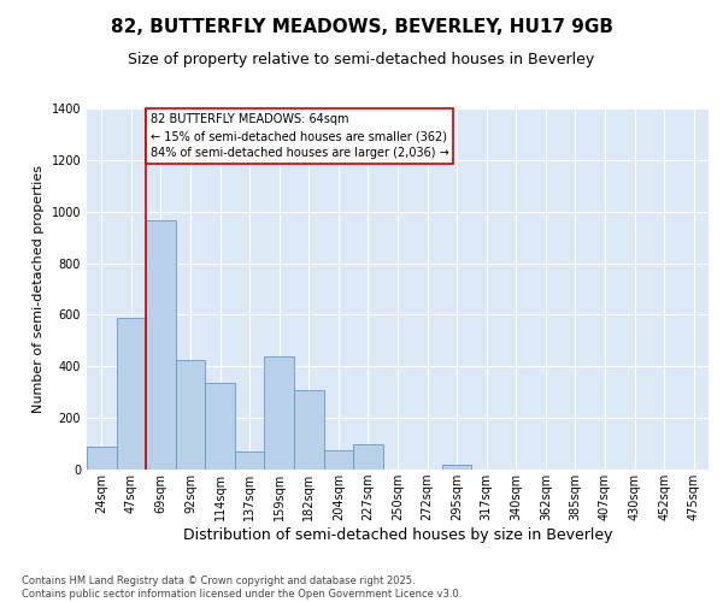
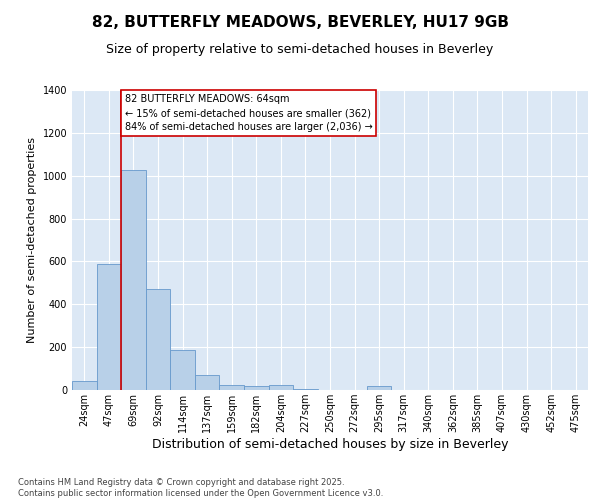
24sqm: 90 -> 40
69sqm: 965 -> 1025
92sqm: 425 -> 470
114sqm: 335 -> 185
159sqm: 440 -> 25
182sqm: 310 -> 20
204sqm: 75 -> 25
227sqm: 100 -> 5
